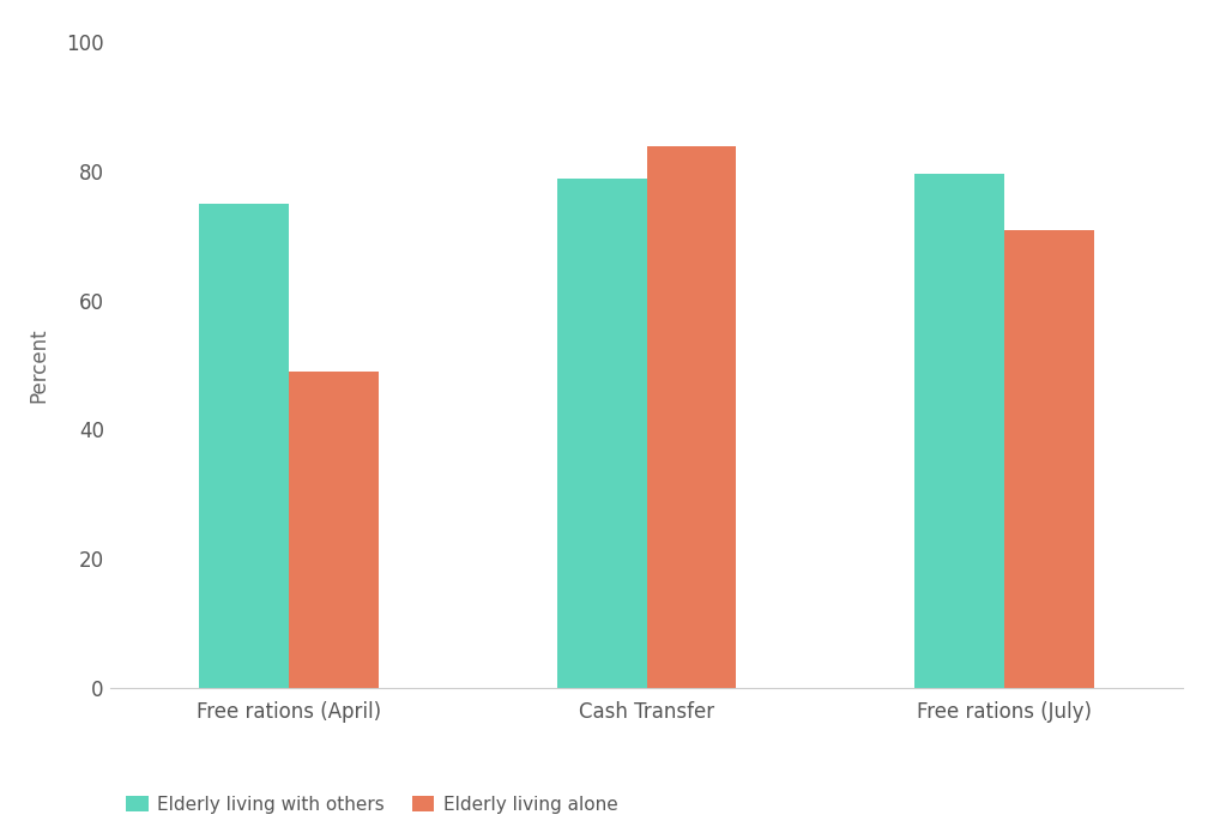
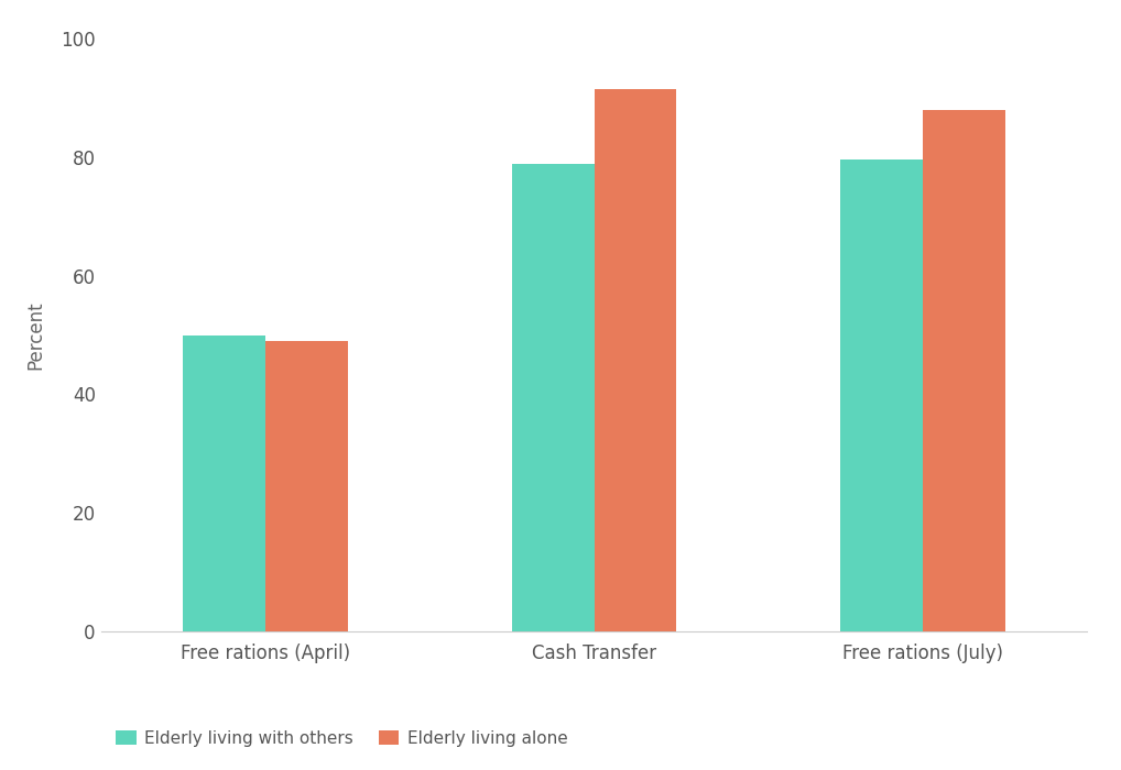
Elderly living with others/Free rations (April): 75.0 -> 50.0
Elderly living alone/Cash Transfer: 83.8 -> 91.4
Elderly living alone/Free rations (July): 70.8 -> 88.0
